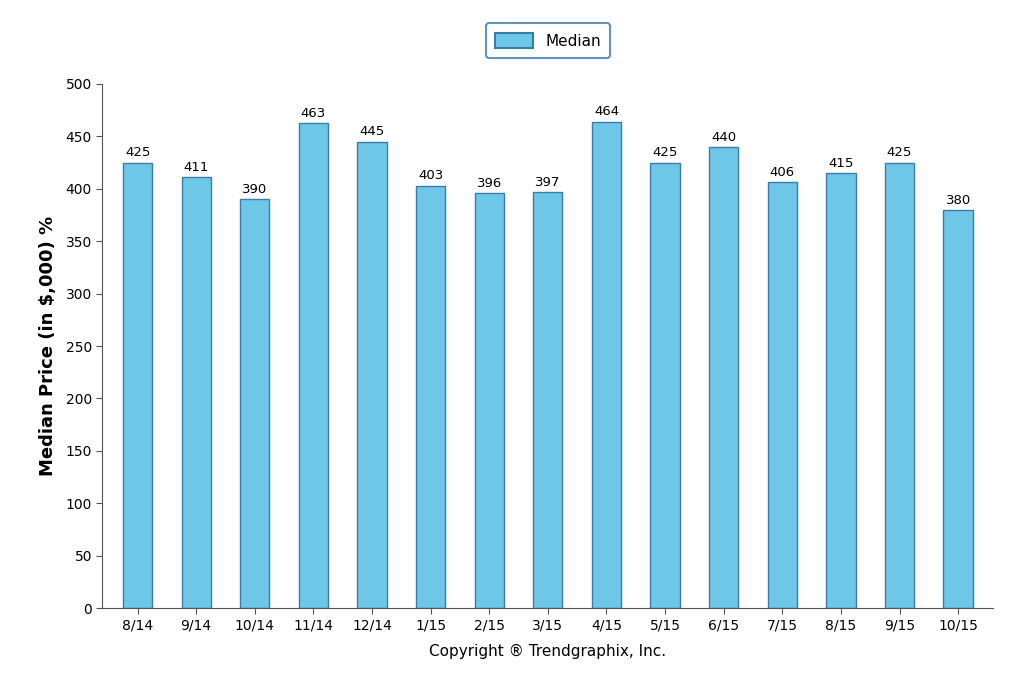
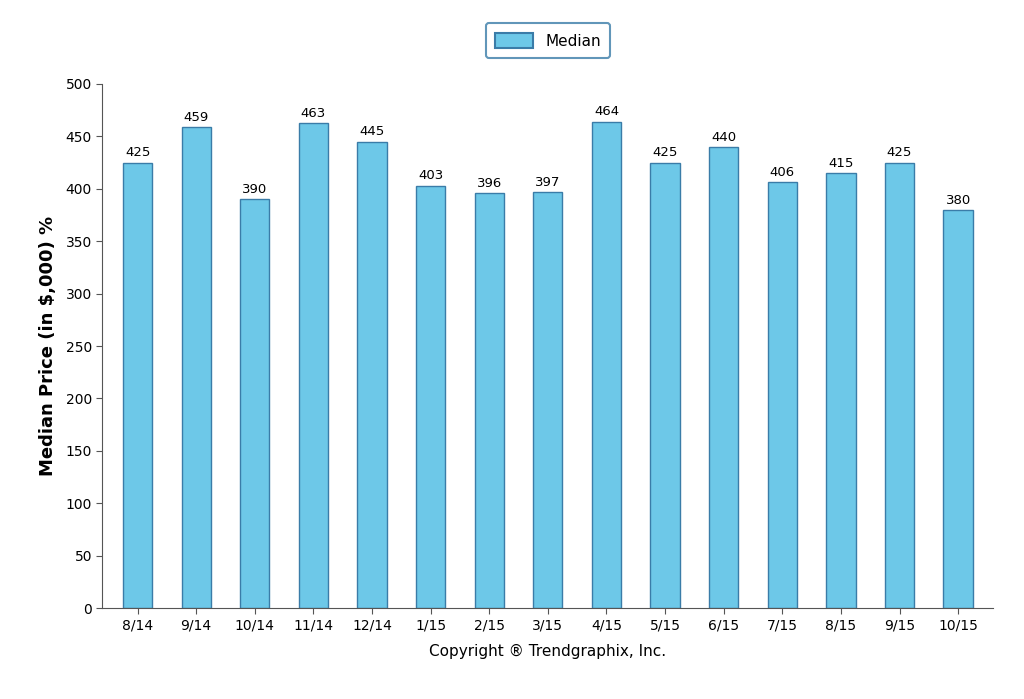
9/14: 411 -> 459
